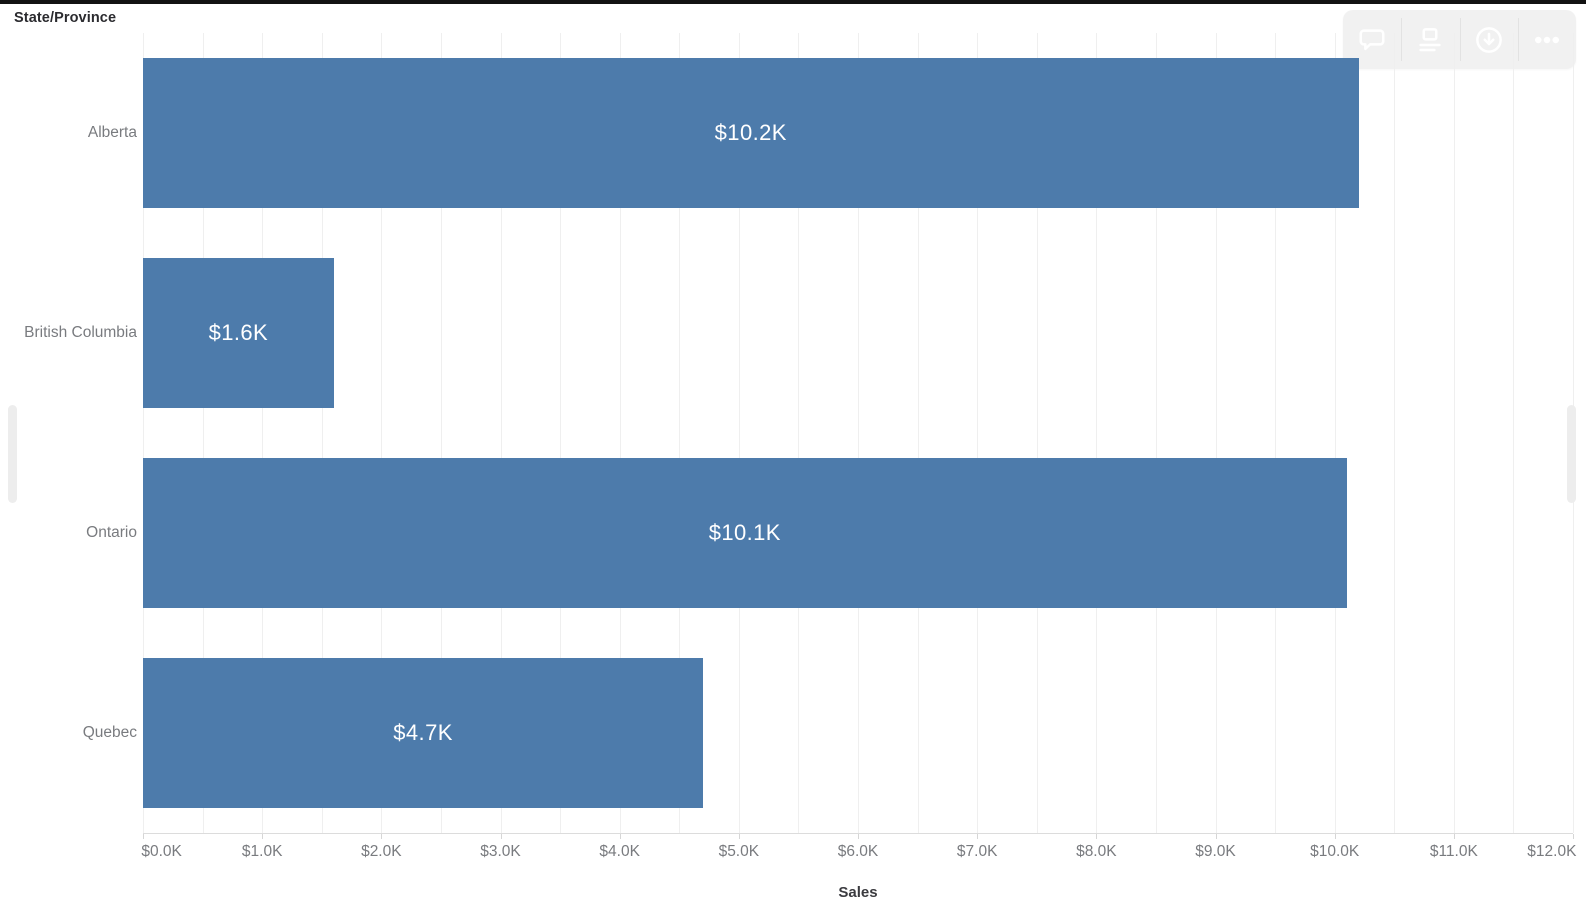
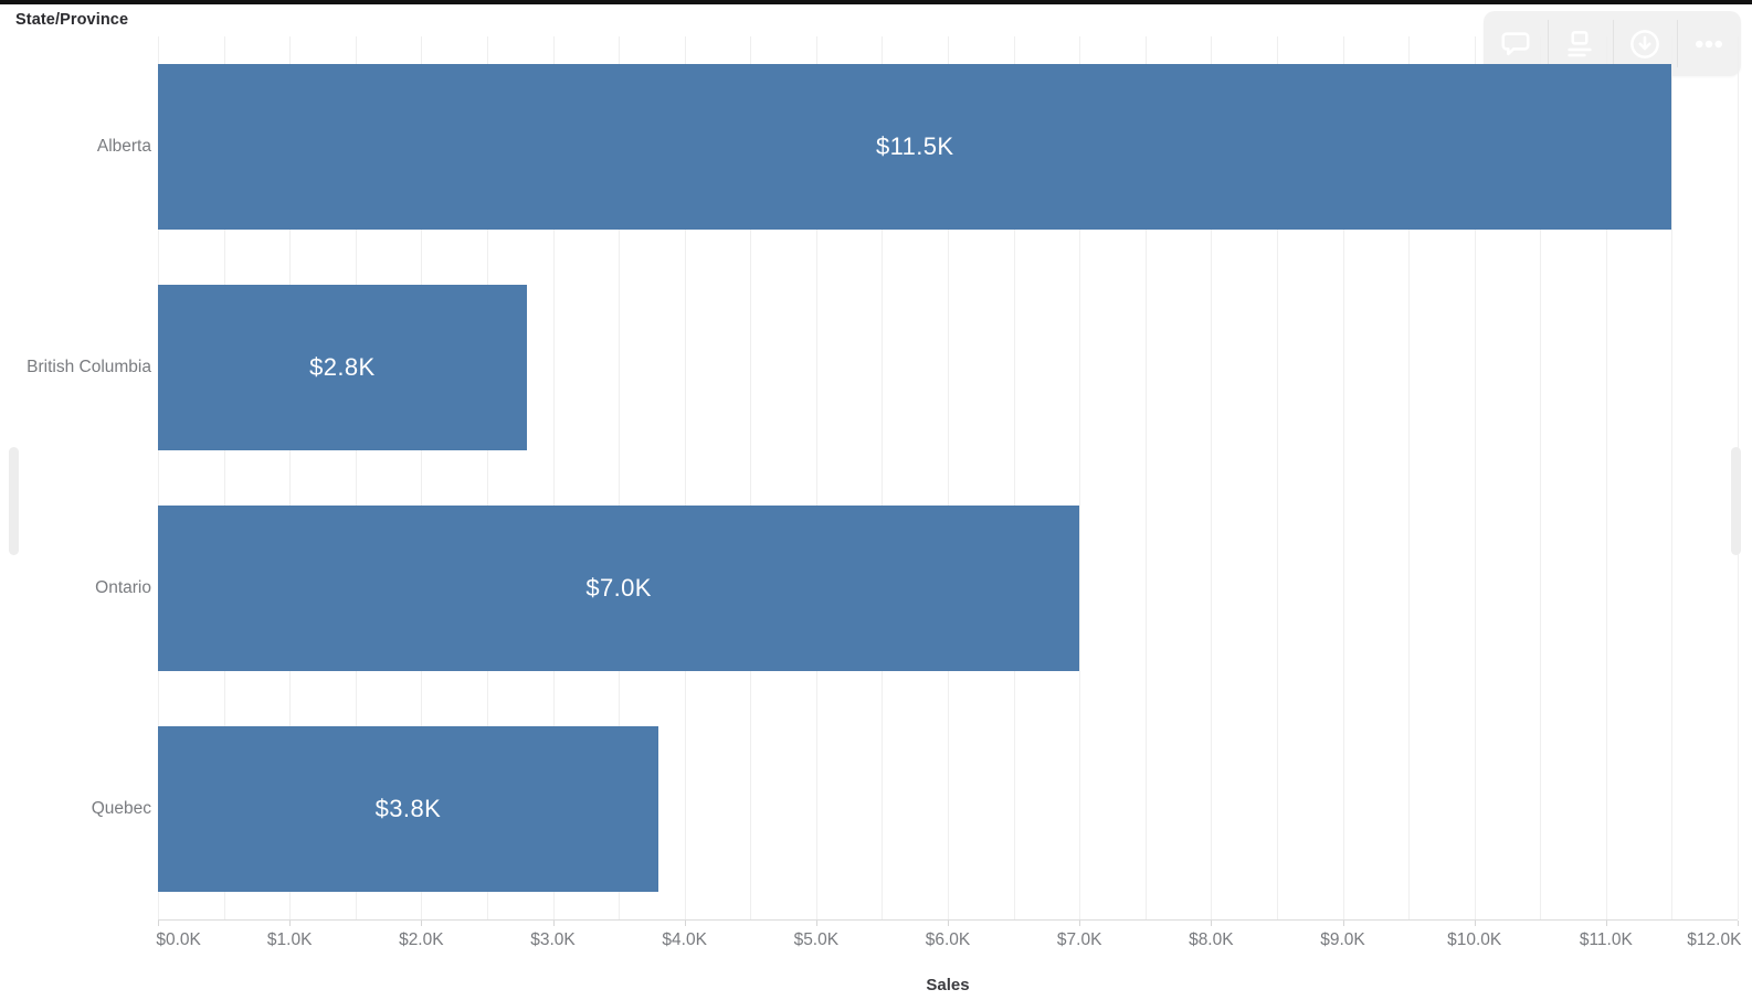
Alberta: $10.2K -> $11.5K
British Columbia: $1.6K -> $2.8K
Ontario: $10.1K -> $7.0K
Quebec: $4.7K -> $3.8K
